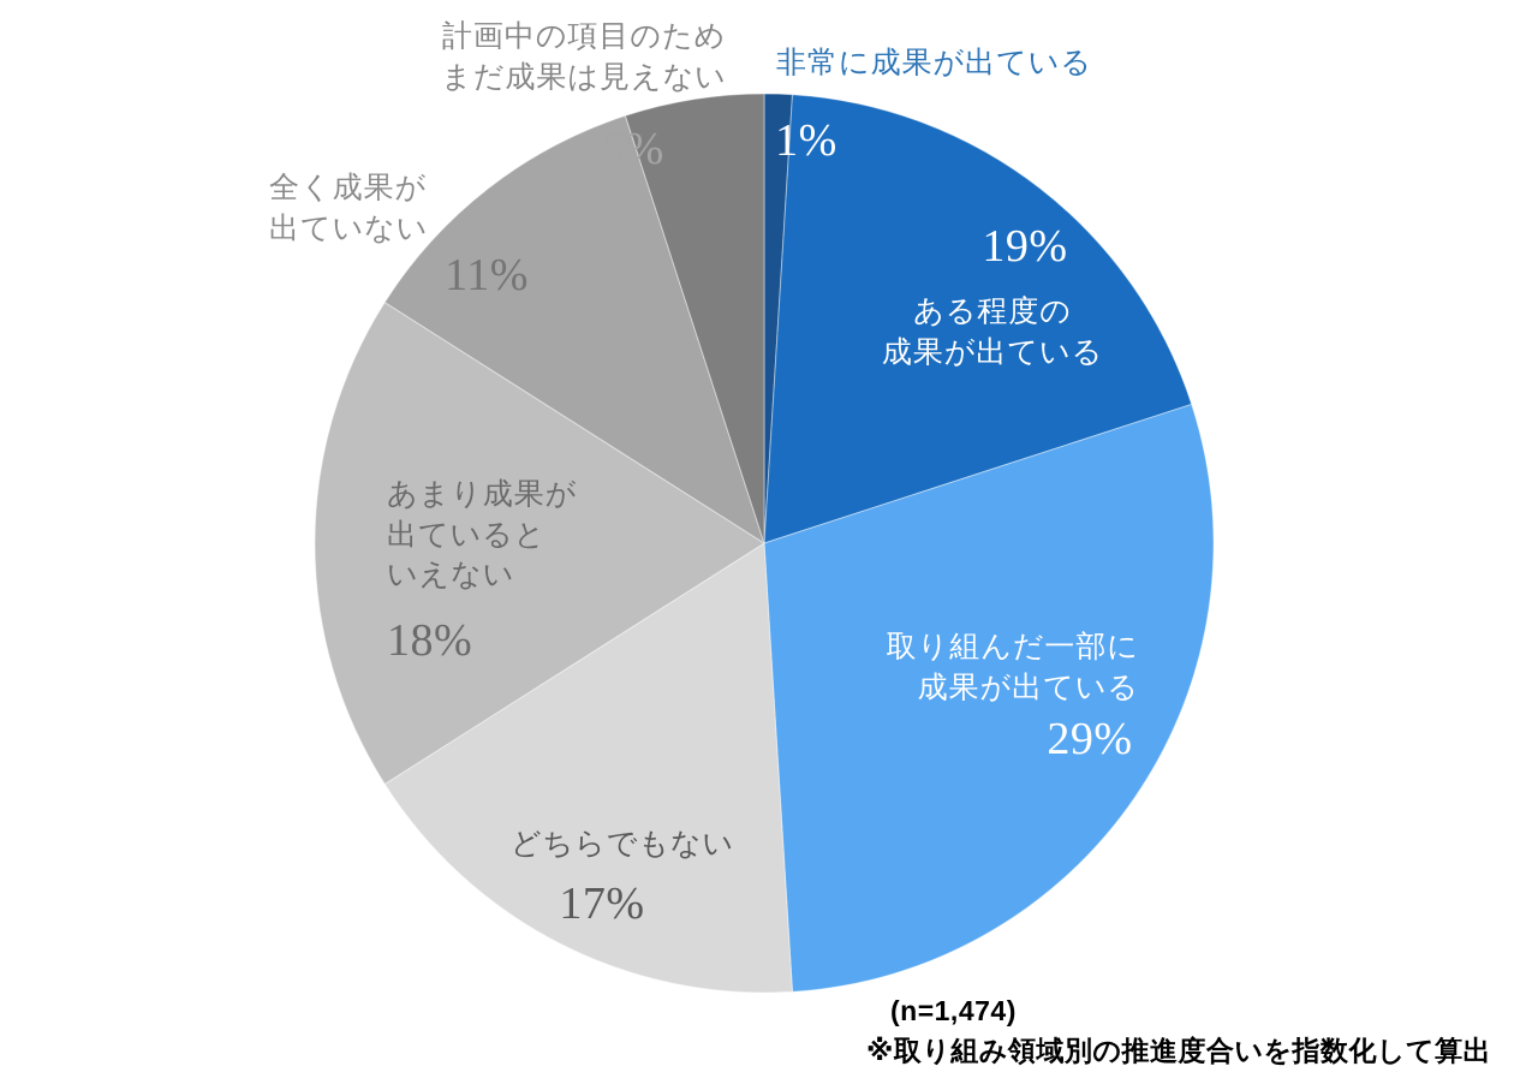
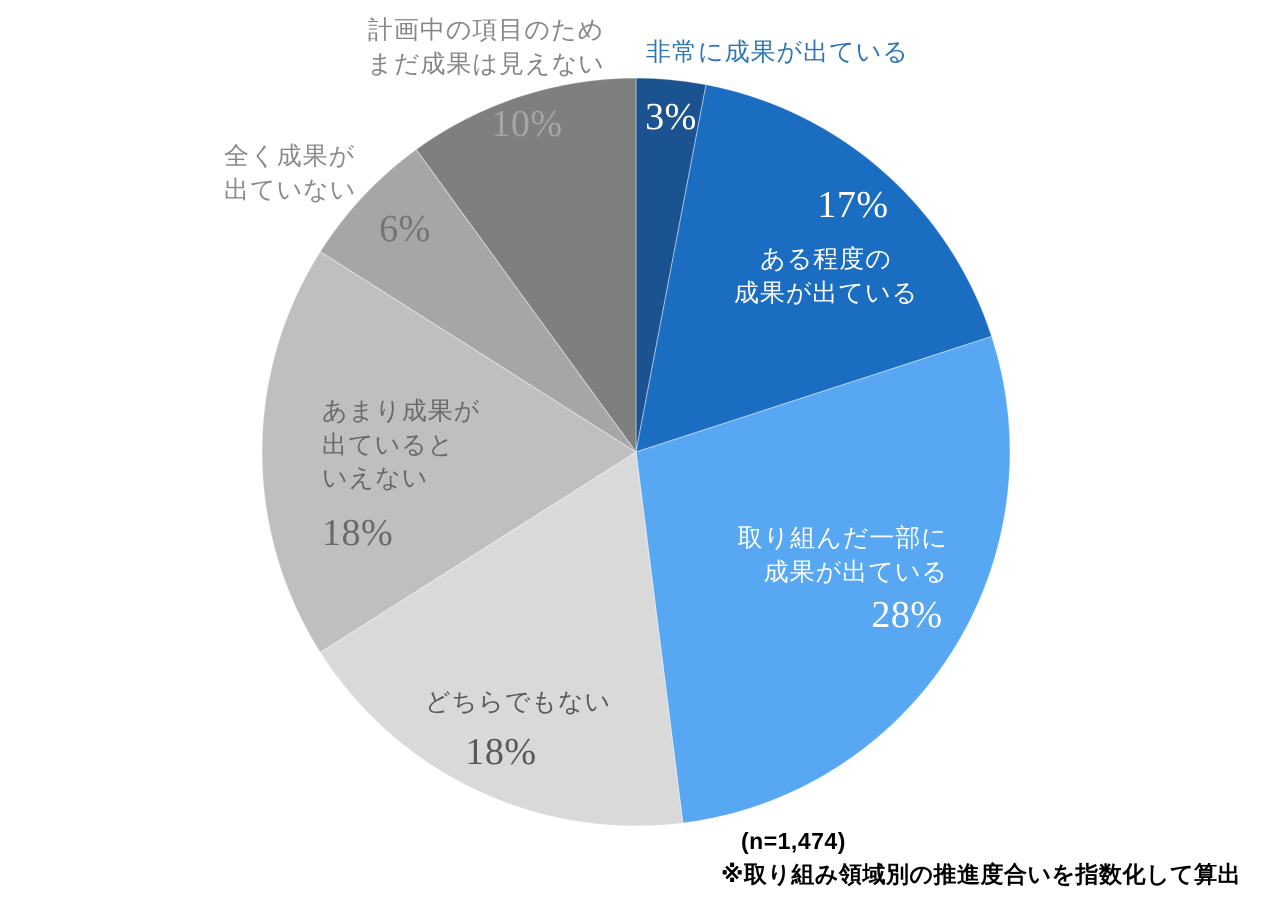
非常に成果が出ている: 1% -> 3%
ある程度の成果が出ている: 19% -> 17%
取り組んだ一部に成果が出ている: 29% -> 28%
どちらでもない: 17% -> 18%
全く成果が出ていない: 11% -> 6%
計画中の項目のためまだ成果は見えない: 5% -> 10%
